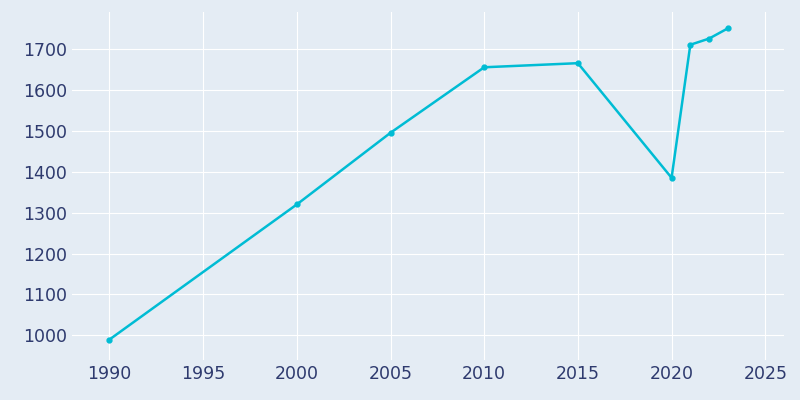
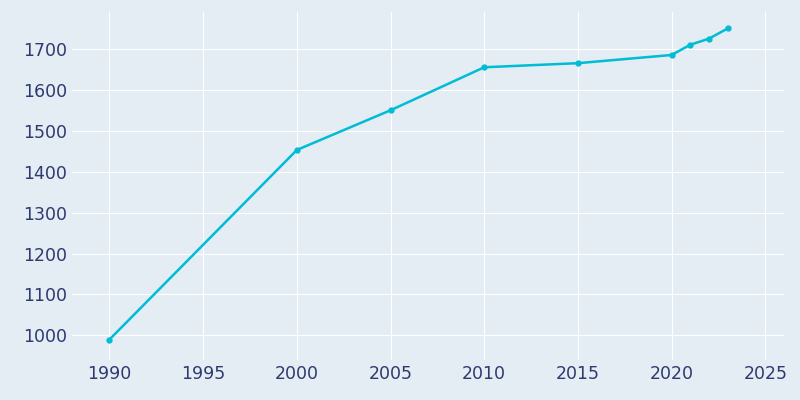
2000: 1320 -> 1453
2005: 1495 -> 1550
2020: 1385 -> 1685
